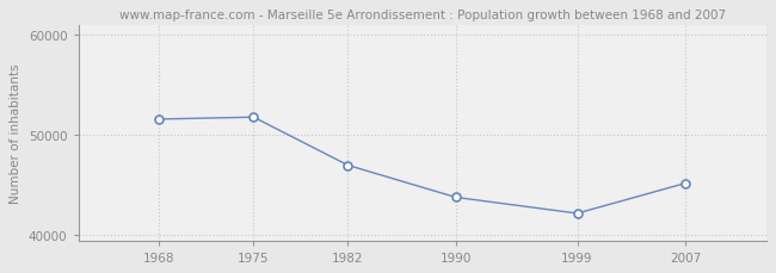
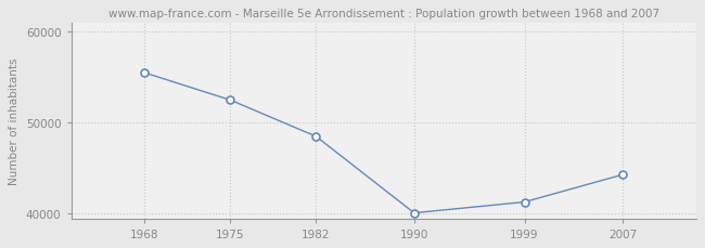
1968: 51600 -> 55500
1975: 51800 -> 52500
1982: 47000 -> 48500
1990: 43800 -> 40100
1999: 42200 -> 41300
2007: 45200 -> 44300
